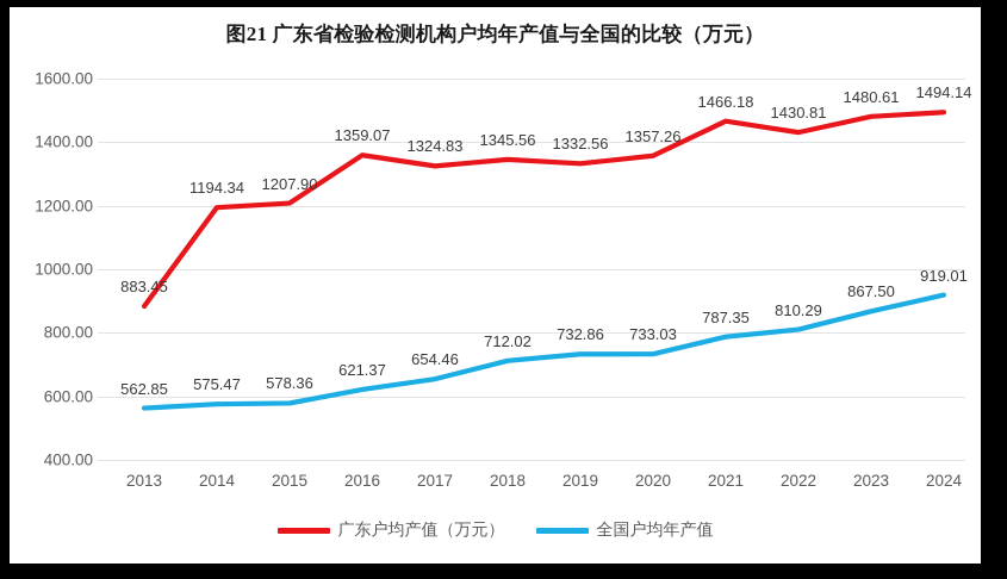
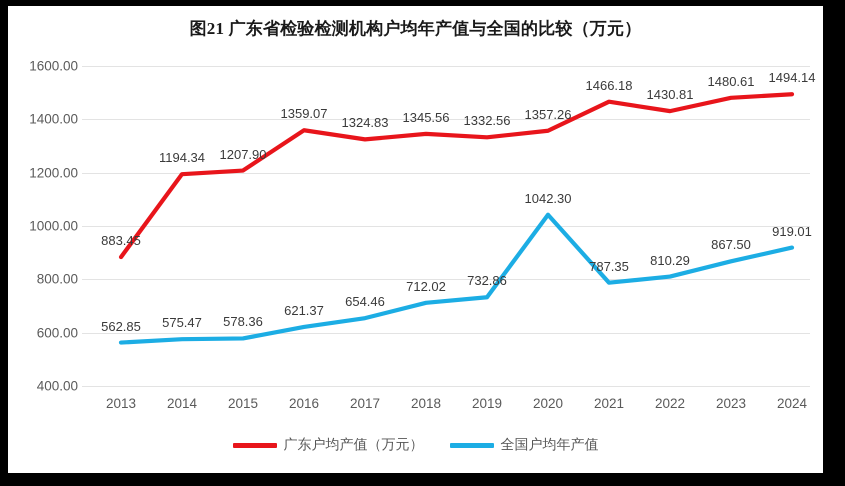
全国户均年产值/2020: 733.03 -> 1042.30
